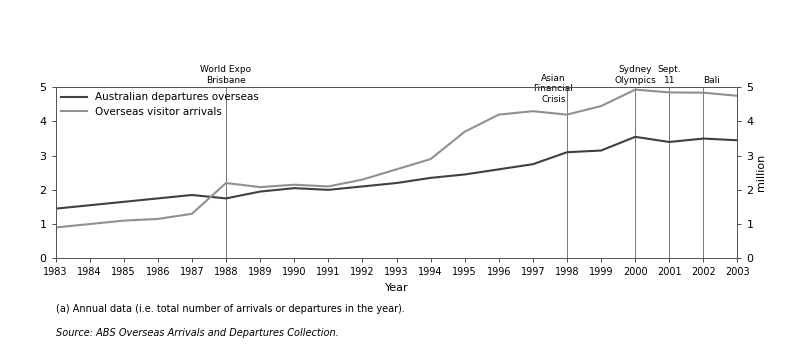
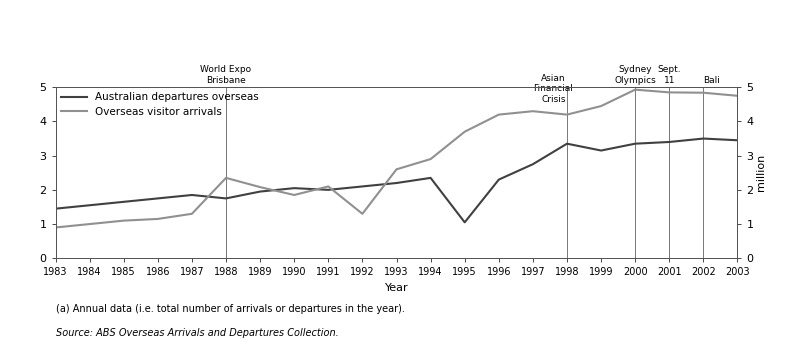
Overseas visitor arrivals/1988: 2.20 -> 2.35
Overseas visitor arrivals/1990: 2.15 -> 1.85
Overseas visitor arrivals/1992: 2.30 -> 1.30
Australian departures overseas/1995: 2.45 -> 1.05
Australian departures overseas/1996: 2.60 -> 2.30
Australian departures overseas/1998: 3.10 -> 3.35
Australian departures overseas/2000: 3.55 -> 3.35
